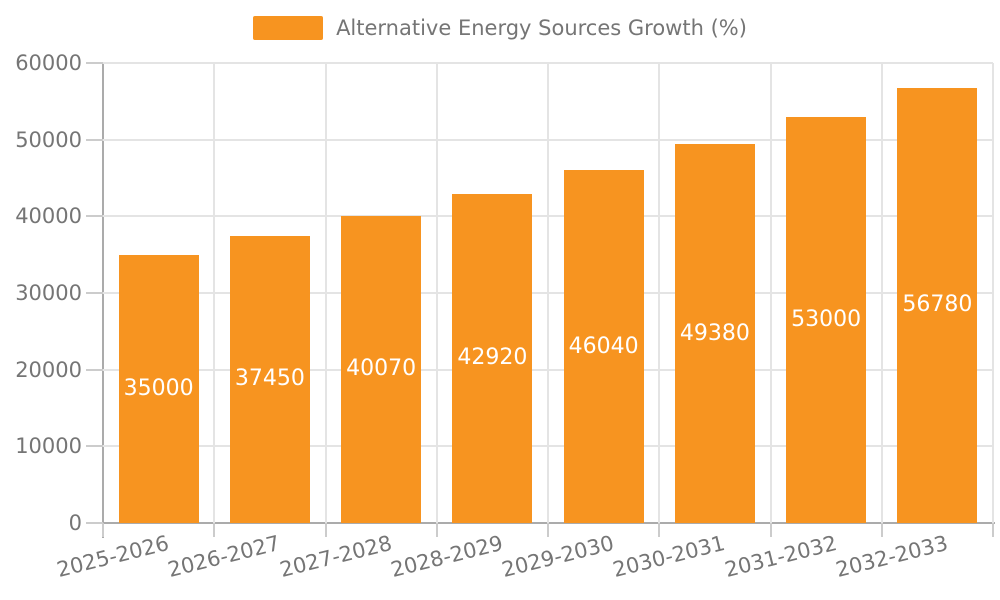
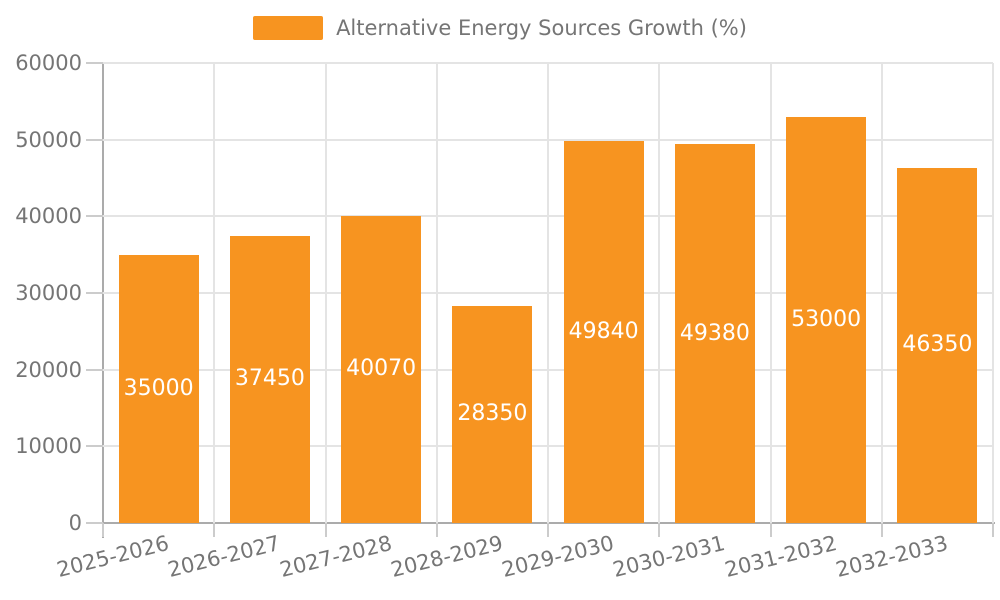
2028-2029: 42920 -> 28350
2029-2030: 46040 -> 49840
2032-2033: 56780 -> 46350
